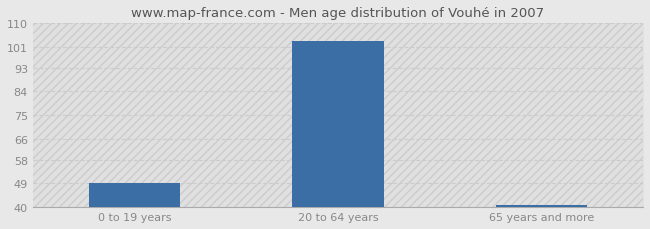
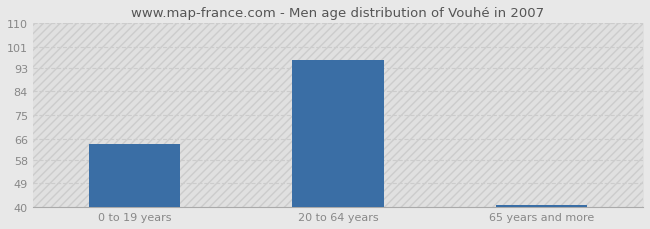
0 to 19 years: 49 -> 64
20 to 64 years: 103 -> 96
